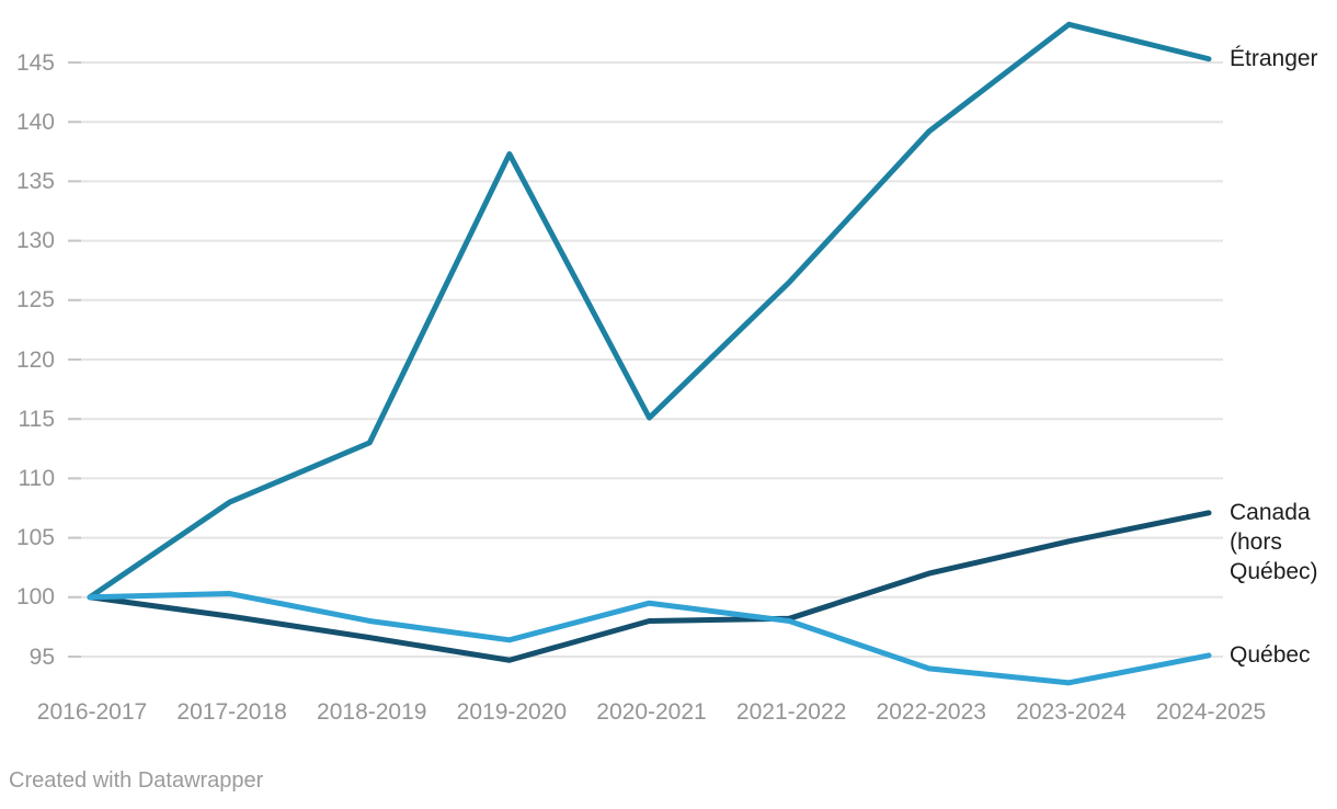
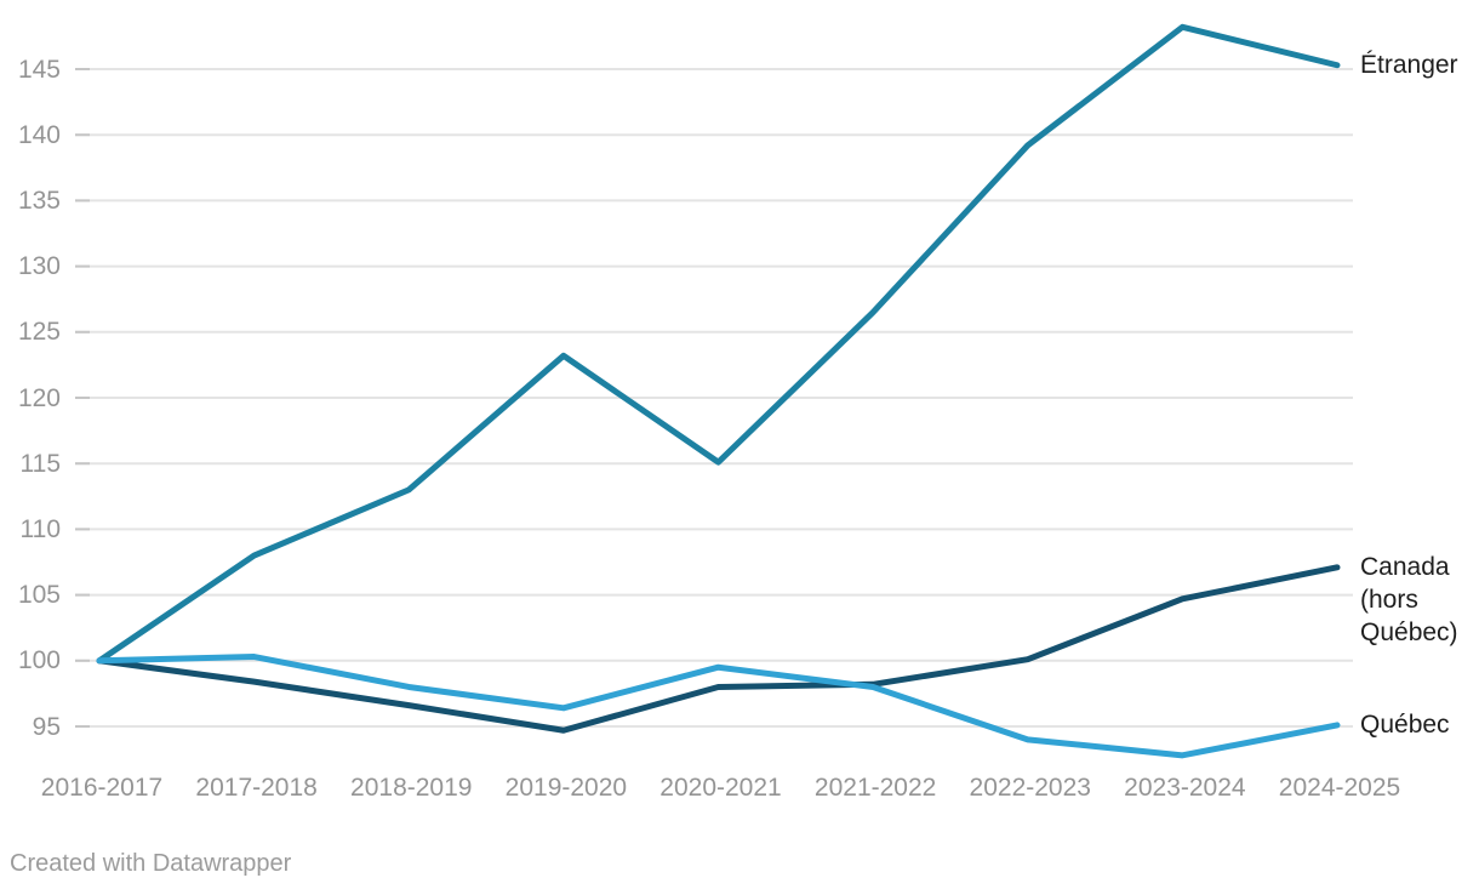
Étranger/2019-2020: 137.3 -> 123.2
Canada (hors Québec)/2022-2023: 102.0 -> 100.1
